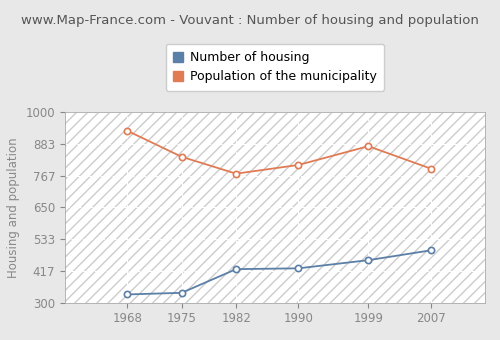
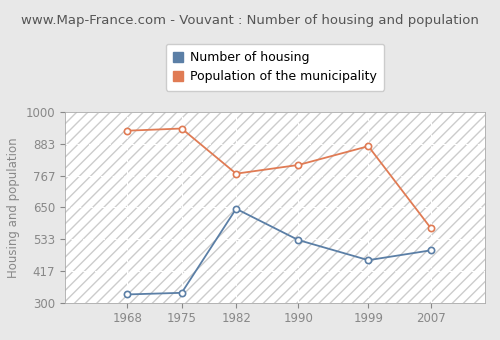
Population of the municipality/1975: 836 -> 940
Number of housing/1982: 423 -> 645
Number of housing/1990: 426 -> 530
Population of the municipality/2007: 793 -> 575
